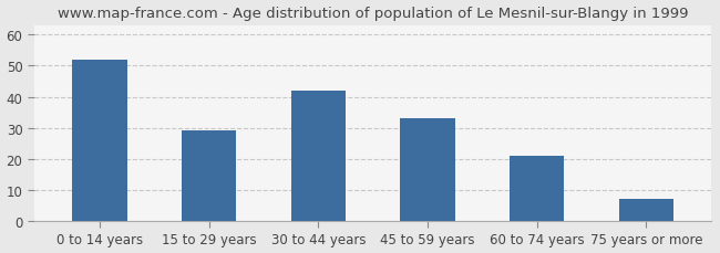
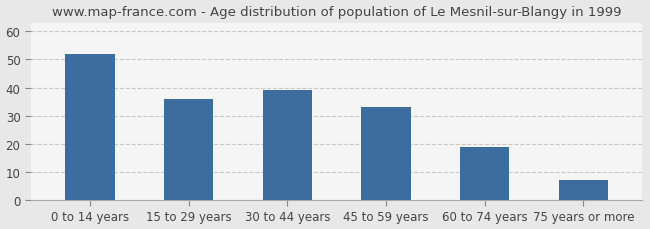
15 to 29 years: 29 -> 36
30 to 44 years: 42 -> 39
60 to 74 years: 21 -> 19
